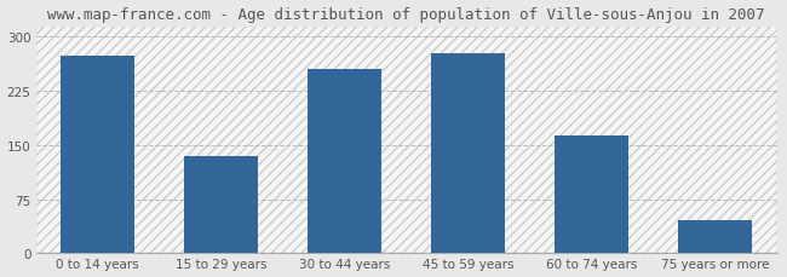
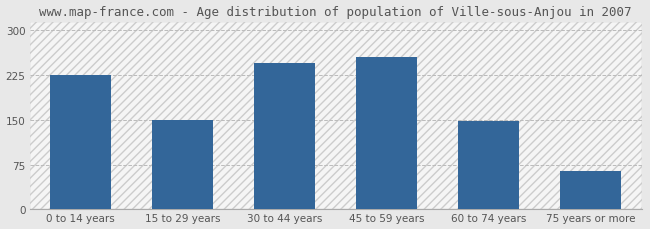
0 to 14 years: 274 -> 225
15 to 29 years: 134 -> 150
30 to 44 years: 256 -> 245
45 to 59 years: 278 -> 255
60 to 74 years: 164 -> 148
75 years or more: 46 -> 65
